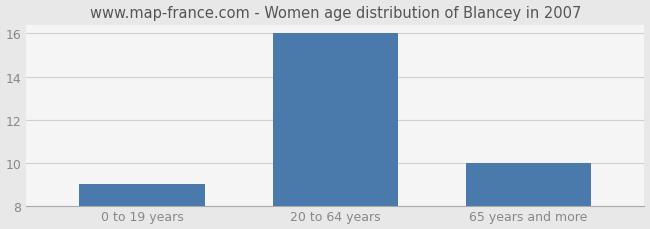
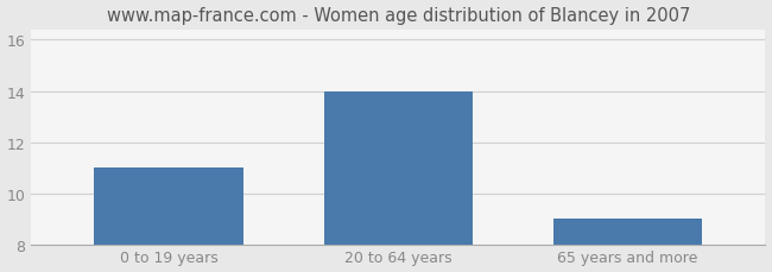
0 to 19 years: 9 -> 11
20 to 64 years: 16 -> 14
65 years and more: 10 -> 9
